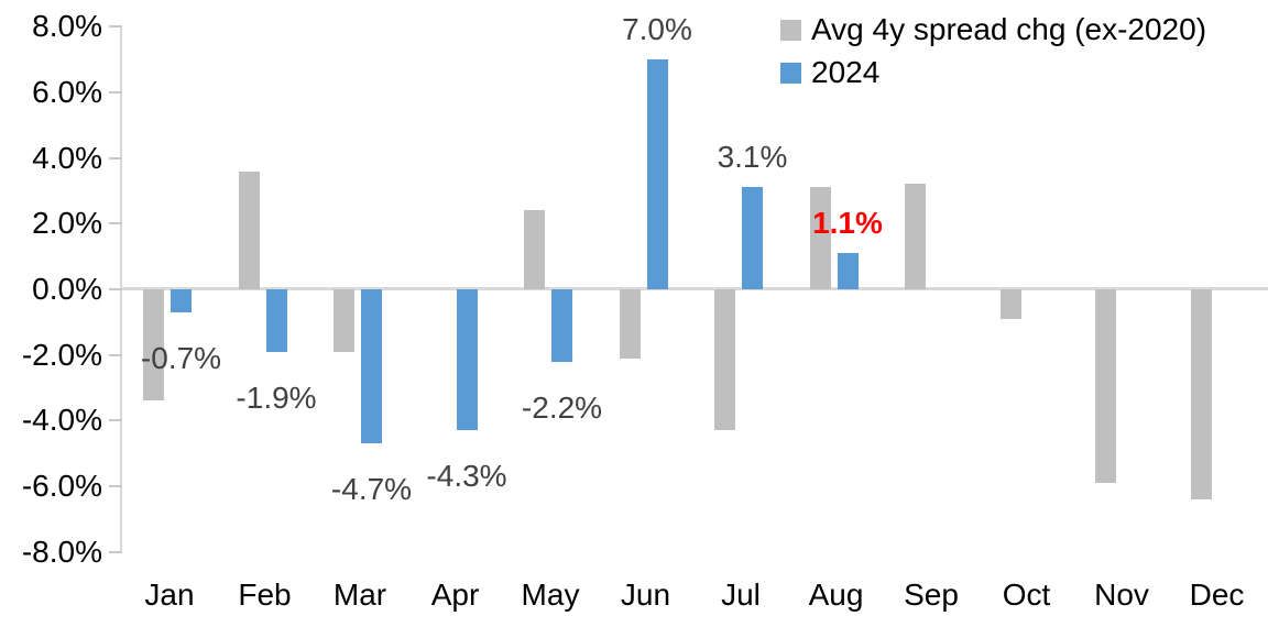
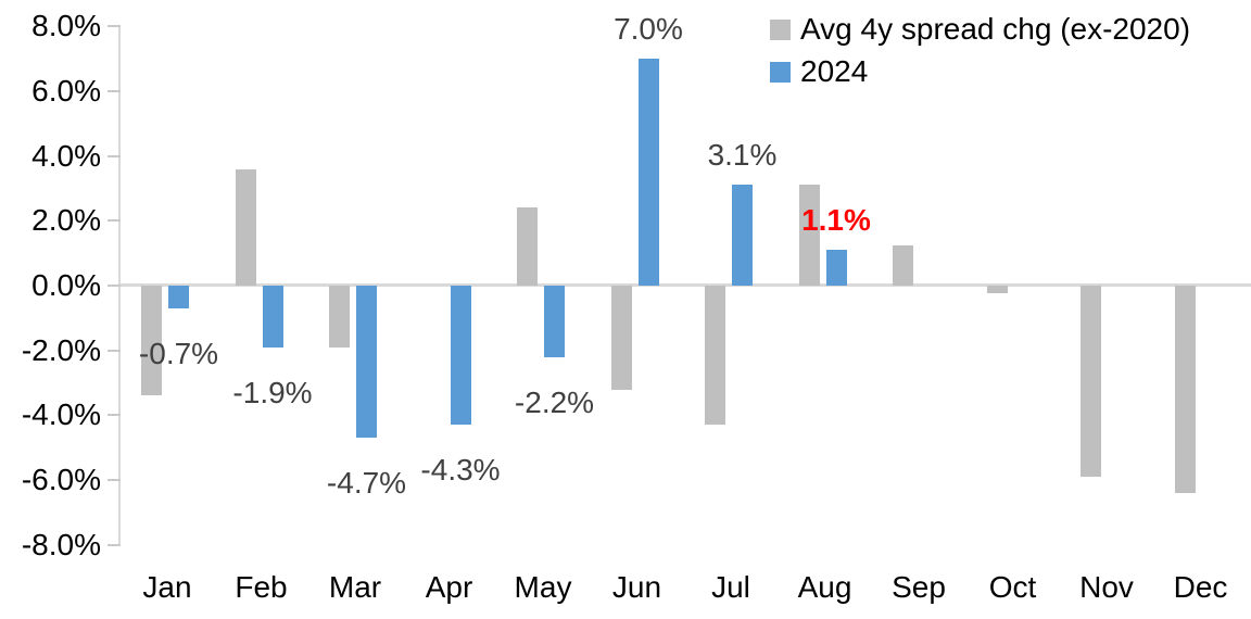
Avg 4y spread chg (ex-2020)/Jun: -2.1% -> -3.2%
Avg 4y spread chg (ex-2020)/Sep: 3.2% -> 1.2%
Avg 4y spread chg (ex-2020)/Oct: -0.9% -> -0.2%
